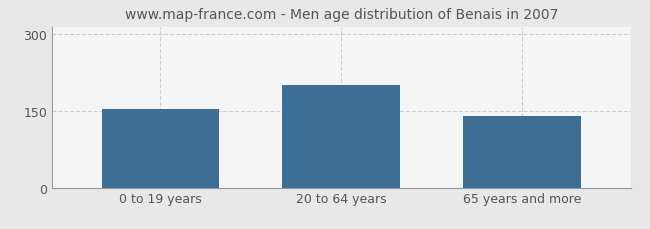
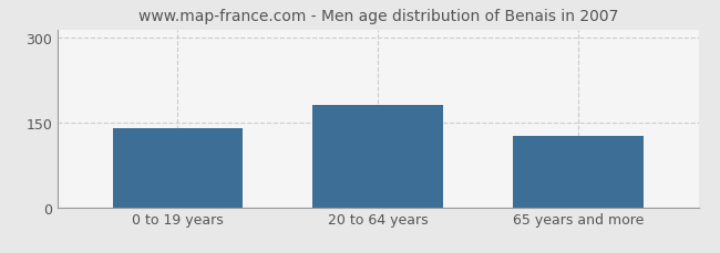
0 to 19 years: 154 -> 140
20 to 64 years: 200 -> 181
65 years and more: 140 -> 127
